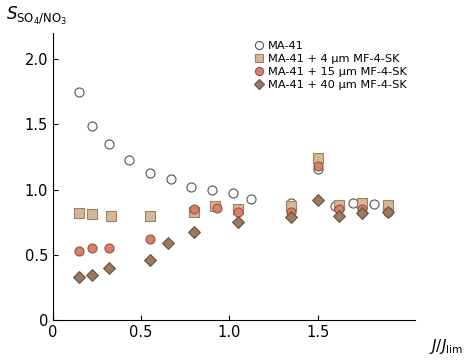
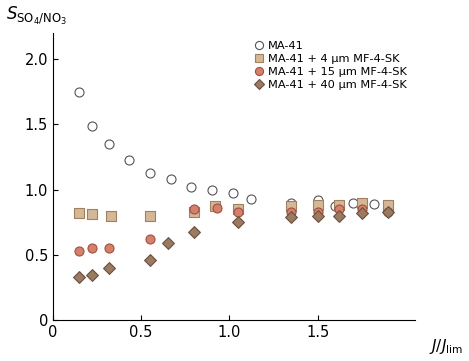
MA-41/1.5: 1.16 -> 0.92
MA-41 + 4 μm MF-4-SK/1.5: 1.24 -> 0.88
MA-41 + 15 μm MF-4-SK/1.5: 1.18 -> 0.83
MA-41 + 40 μm MF-4-SK/1.5: 0.92 -> 0.80
